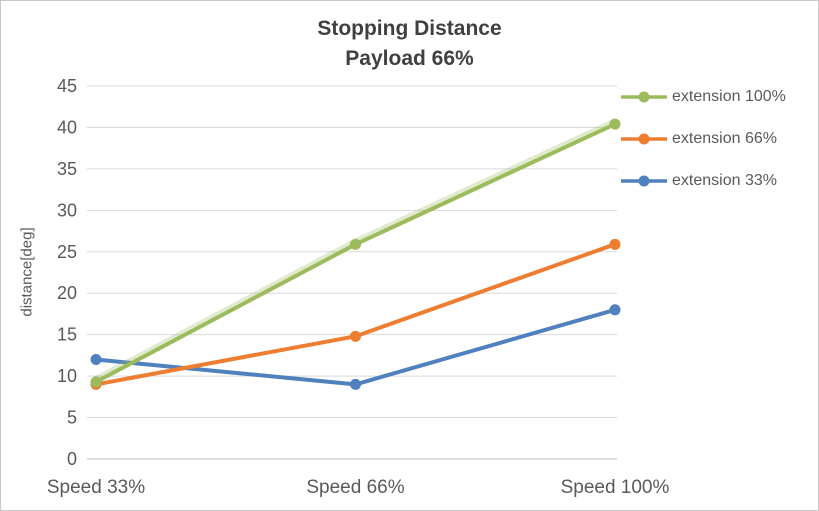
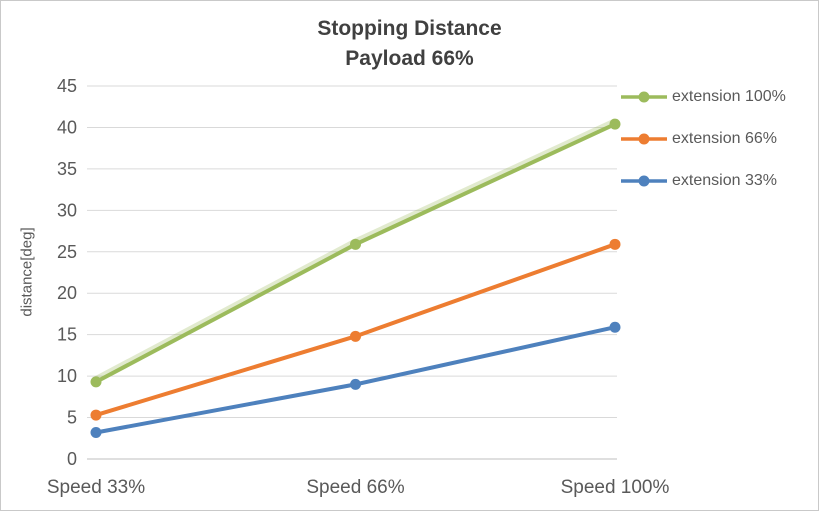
extension 66%/Speed 33%: 9 -> 5
extension 33%/Speed 33%: 12 -> 3
extension 33%/Speed 100%: 18 -> 16
